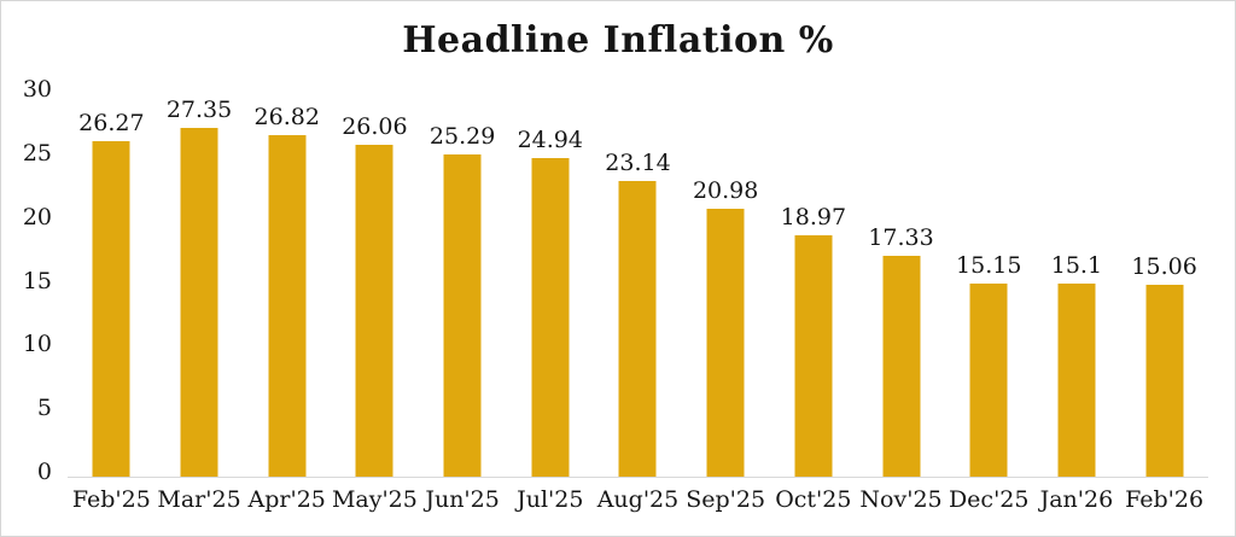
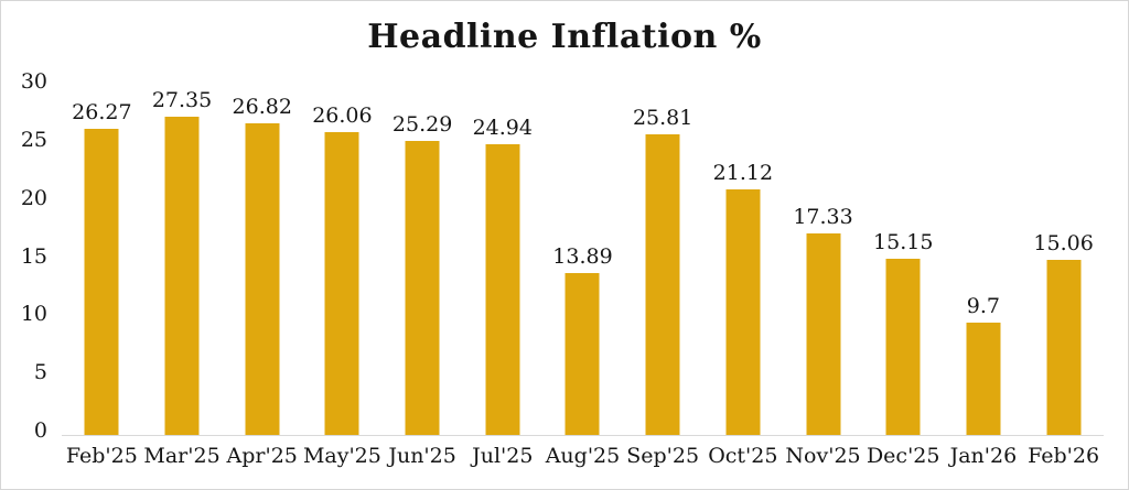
Aug'25: 23.14 -> 13.89
Sep'25: 20.98 -> 25.81
Oct'25: 18.97 -> 21.12
Jan'26: 15.1 -> 9.7
